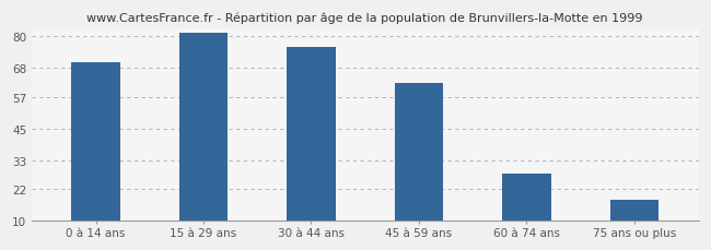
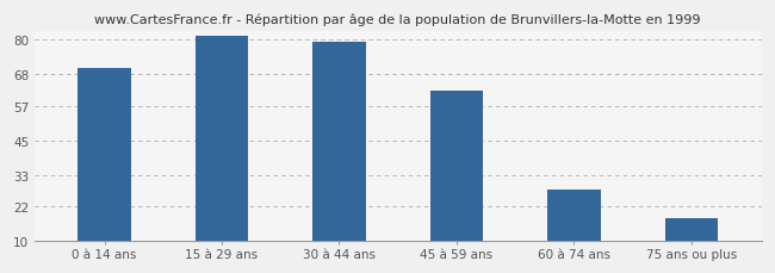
30 à 44 ans: 76 -> 79
